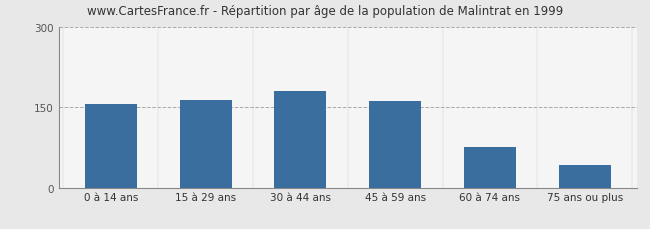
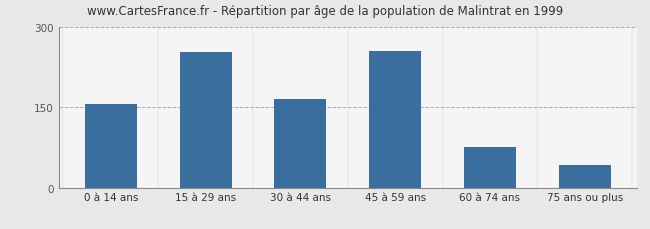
15 à 29 ans: 163 -> 252
30 à 44 ans: 180 -> 166
45 à 59 ans: 162 -> 254
